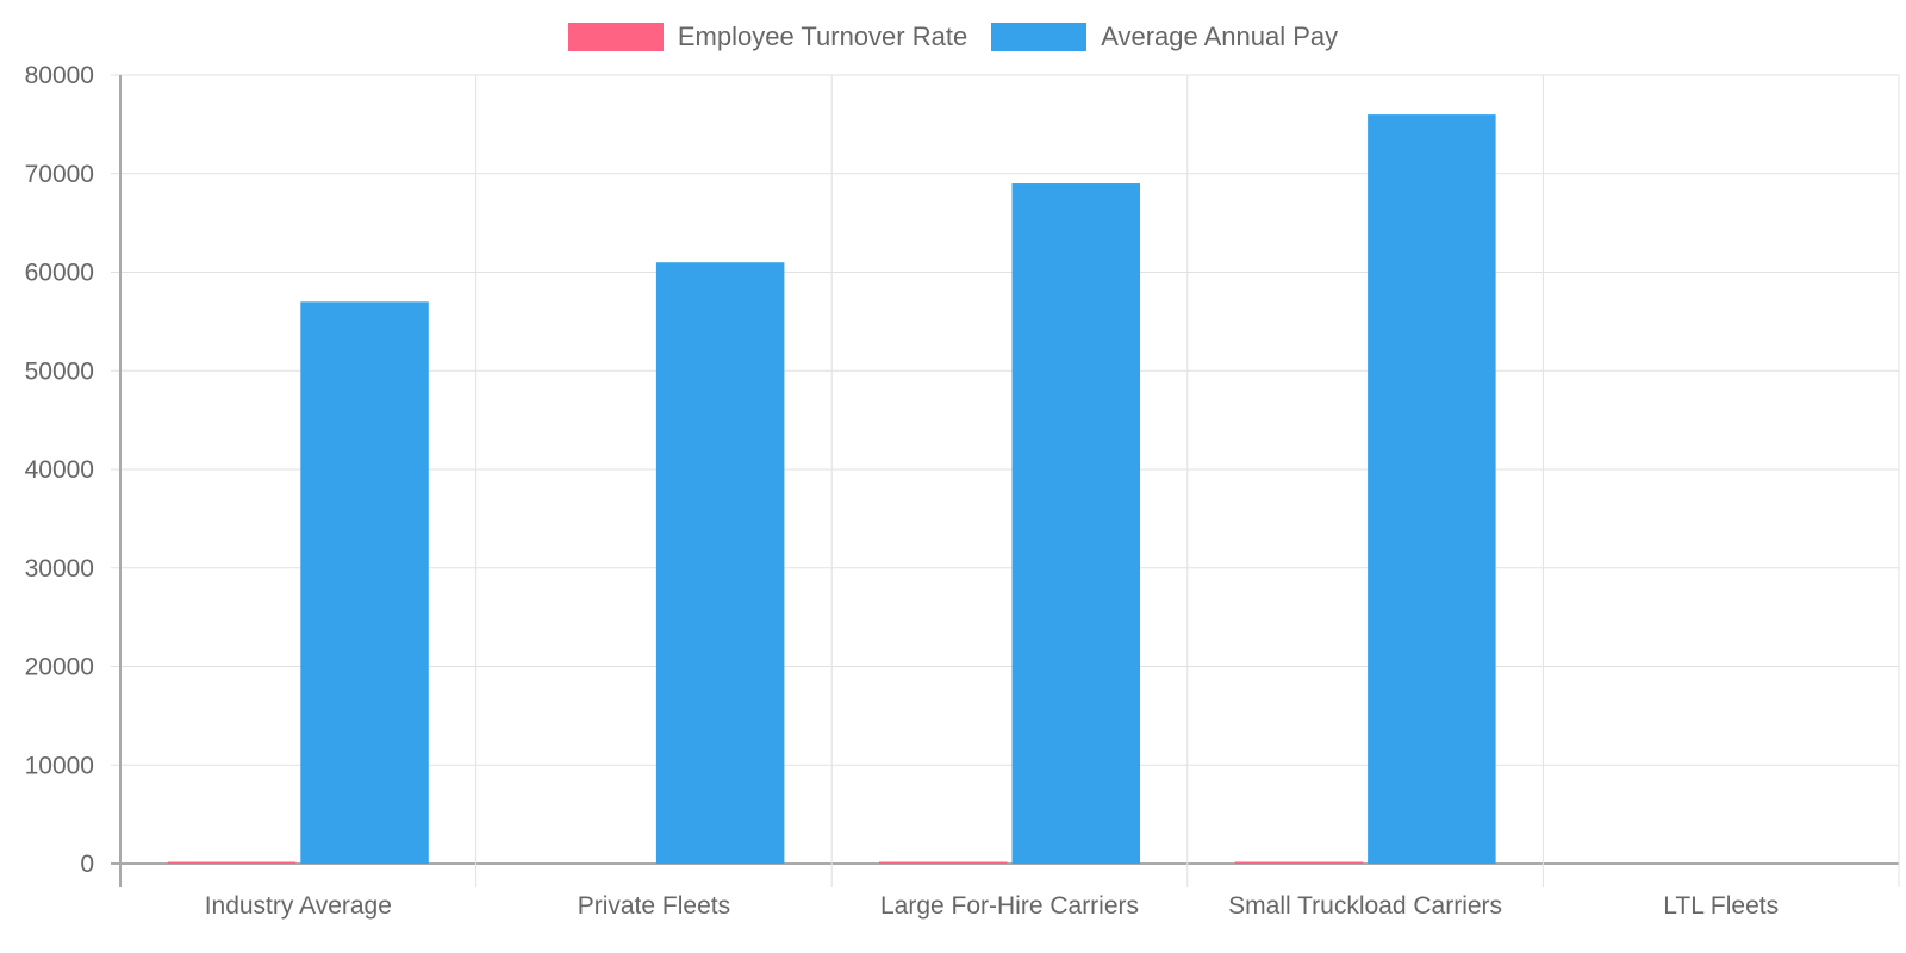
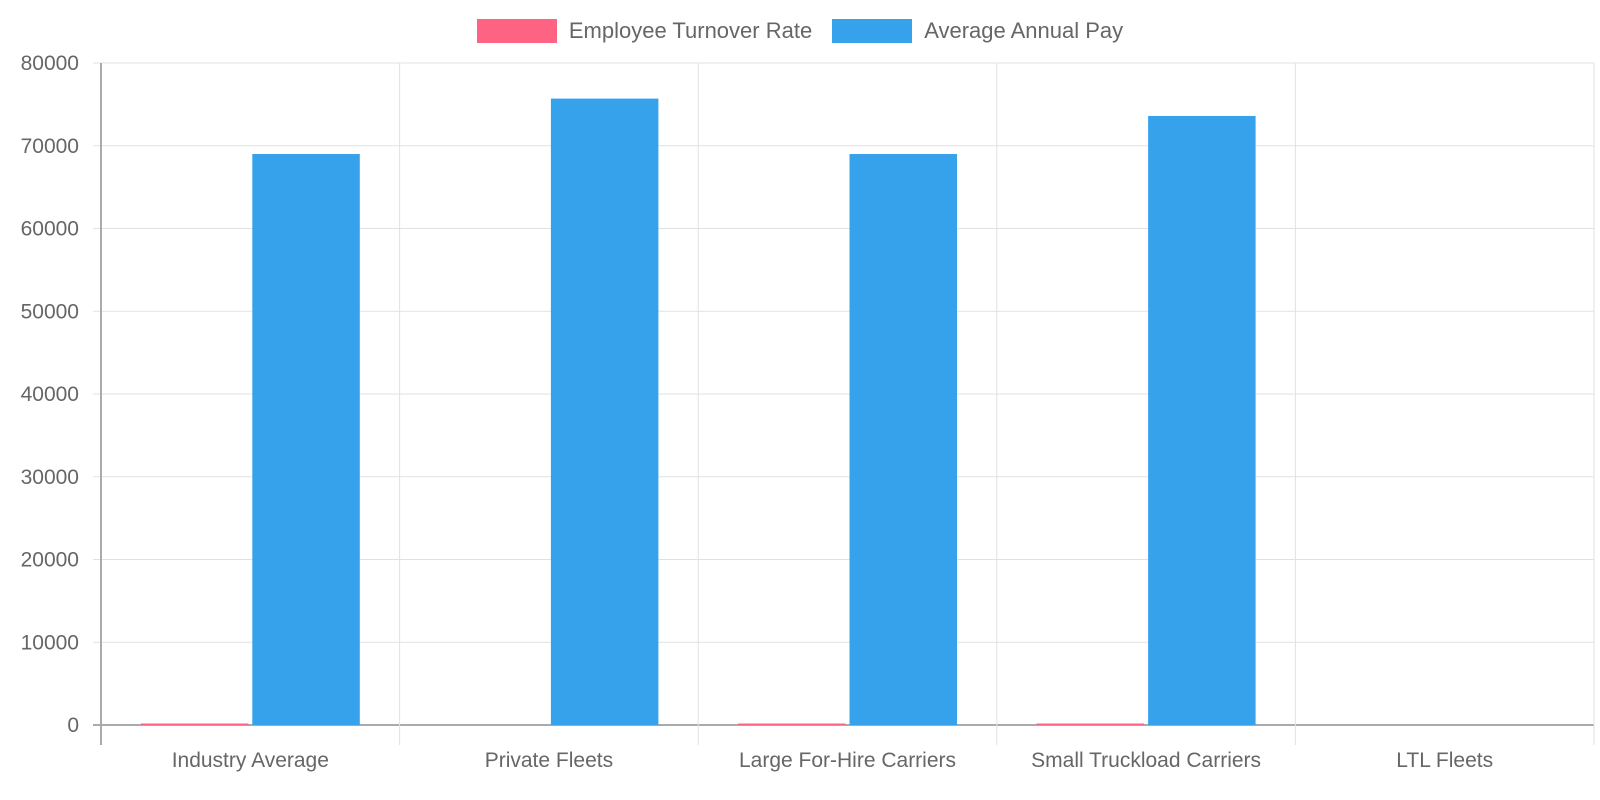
Average Annual Pay/Industry Average: 57000 -> 69000
Average Annual Pay/Private Fleets: 61000 -> 76000
Average Annual Pay/Small Truckload Carriers: 76000 -> 74000
